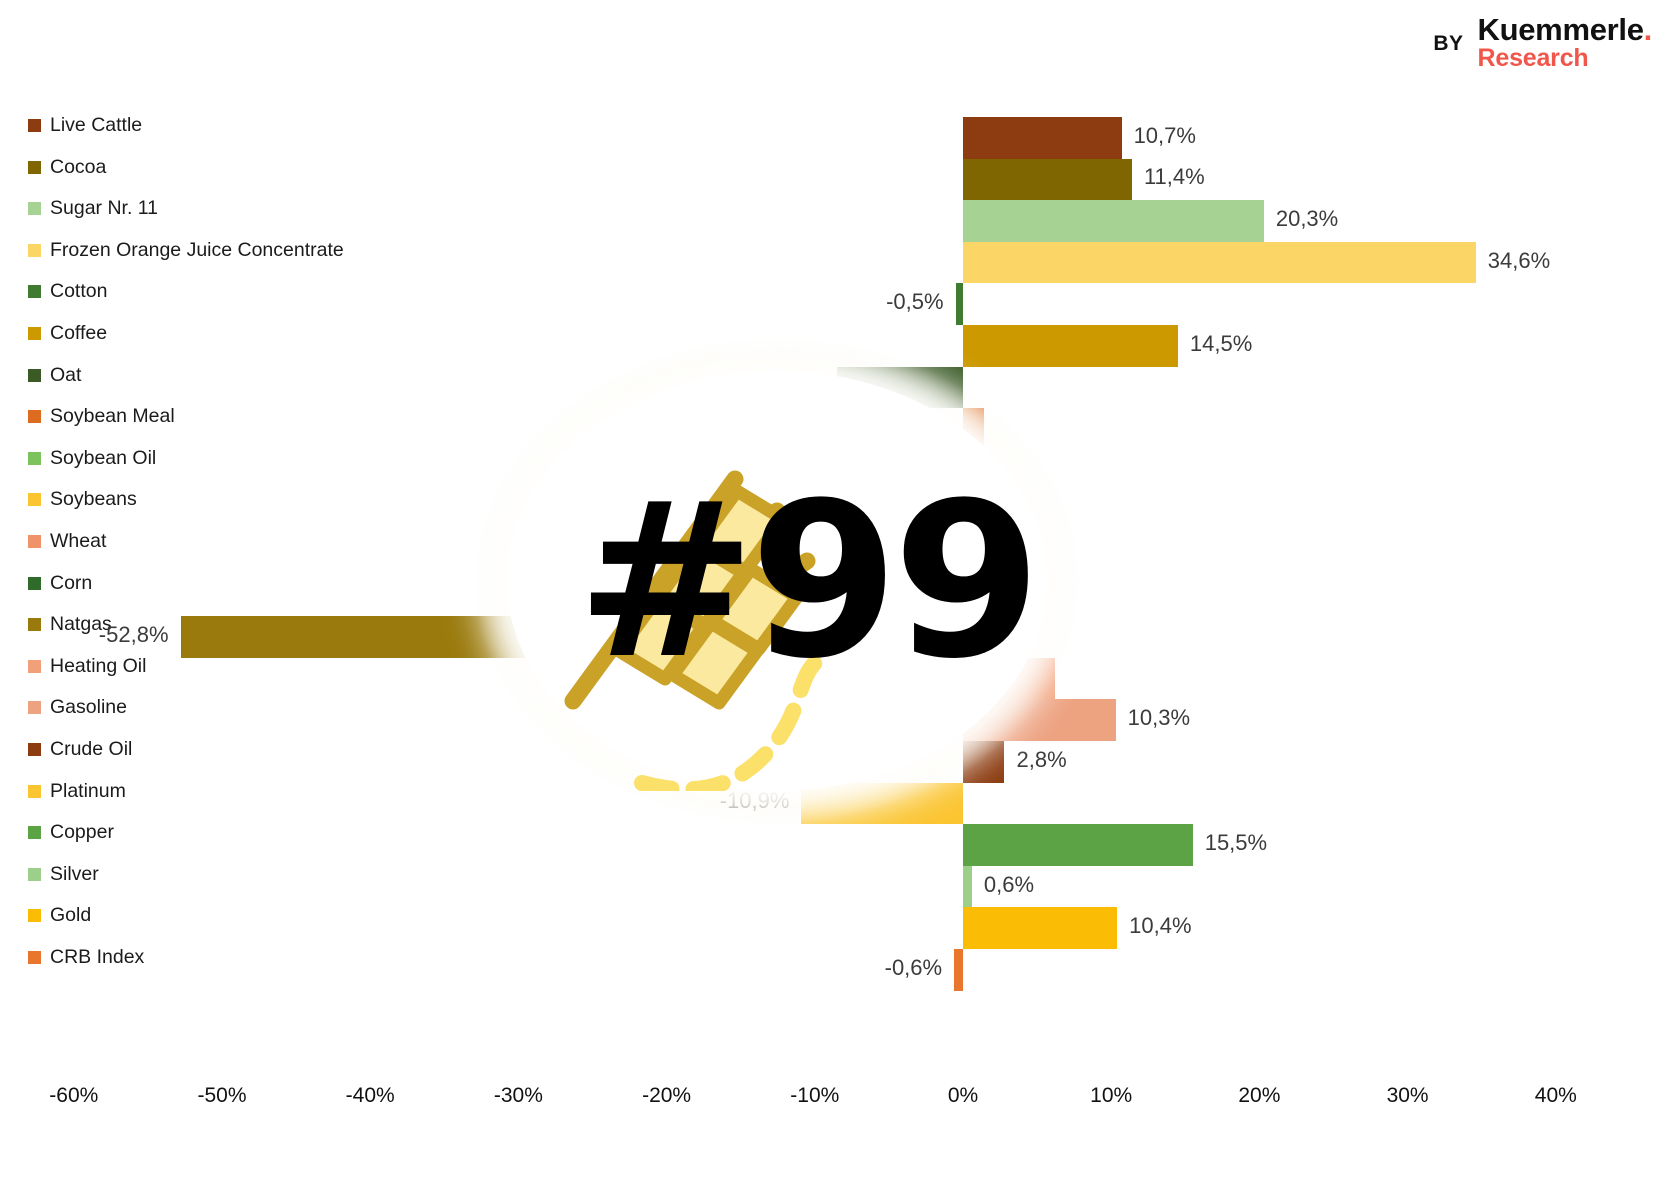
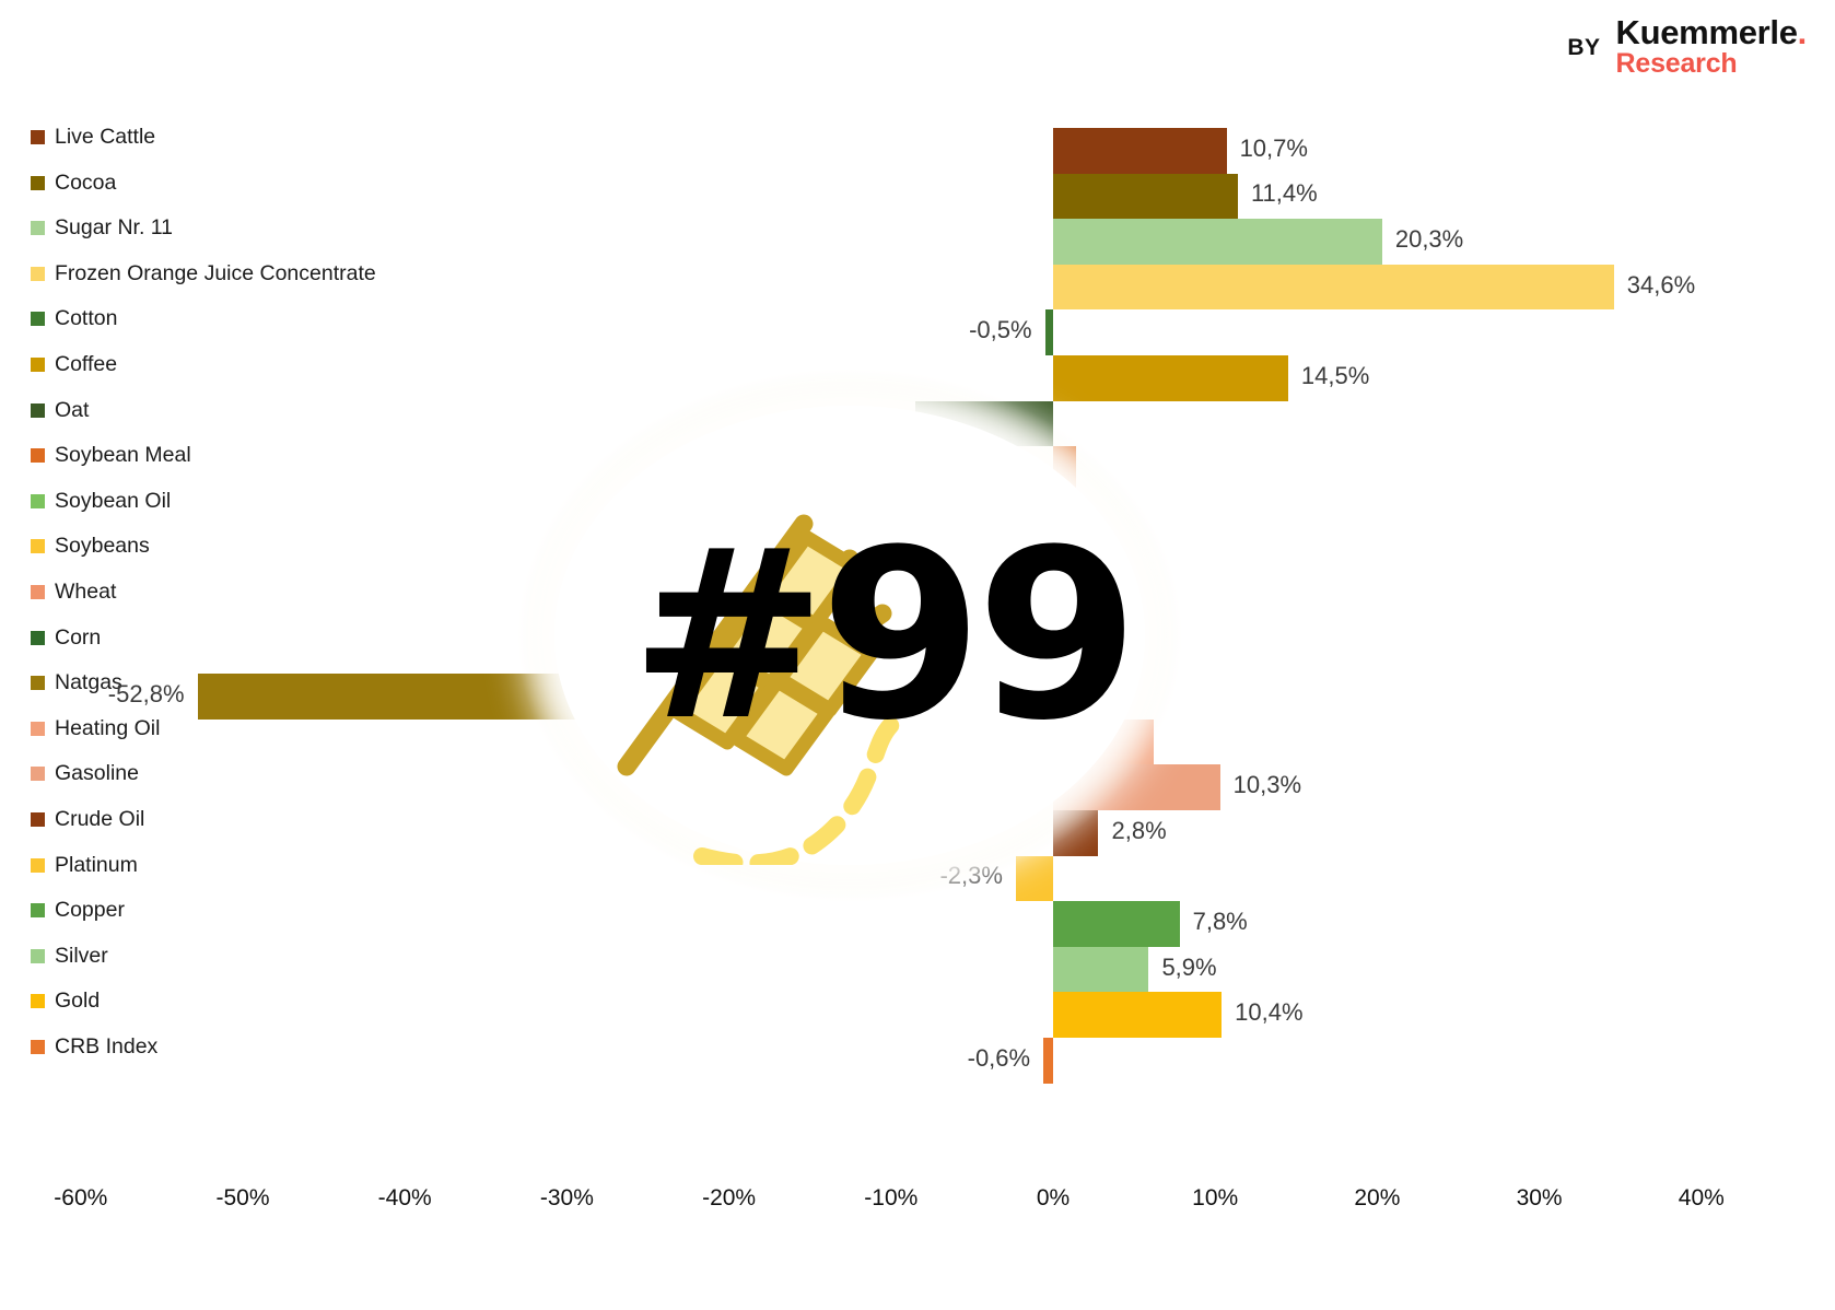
Platinum: -10,9% -> -2,3%
Copper: 15,5% -> 7,8%
Silver: 0,6% -> 5,9%
